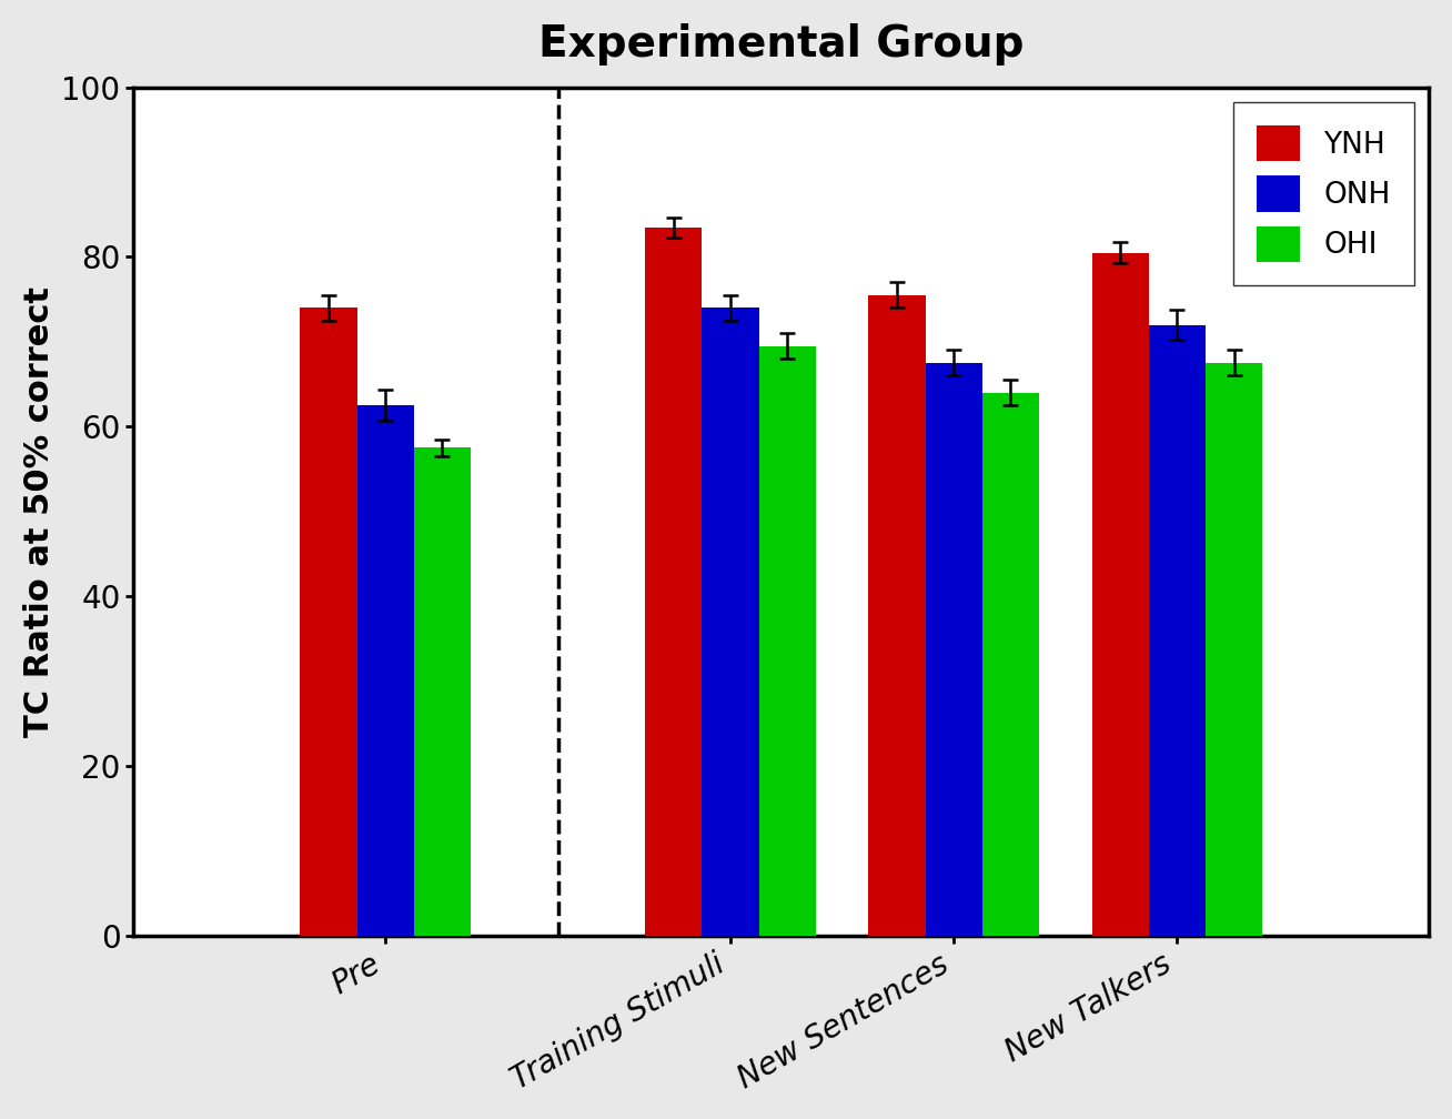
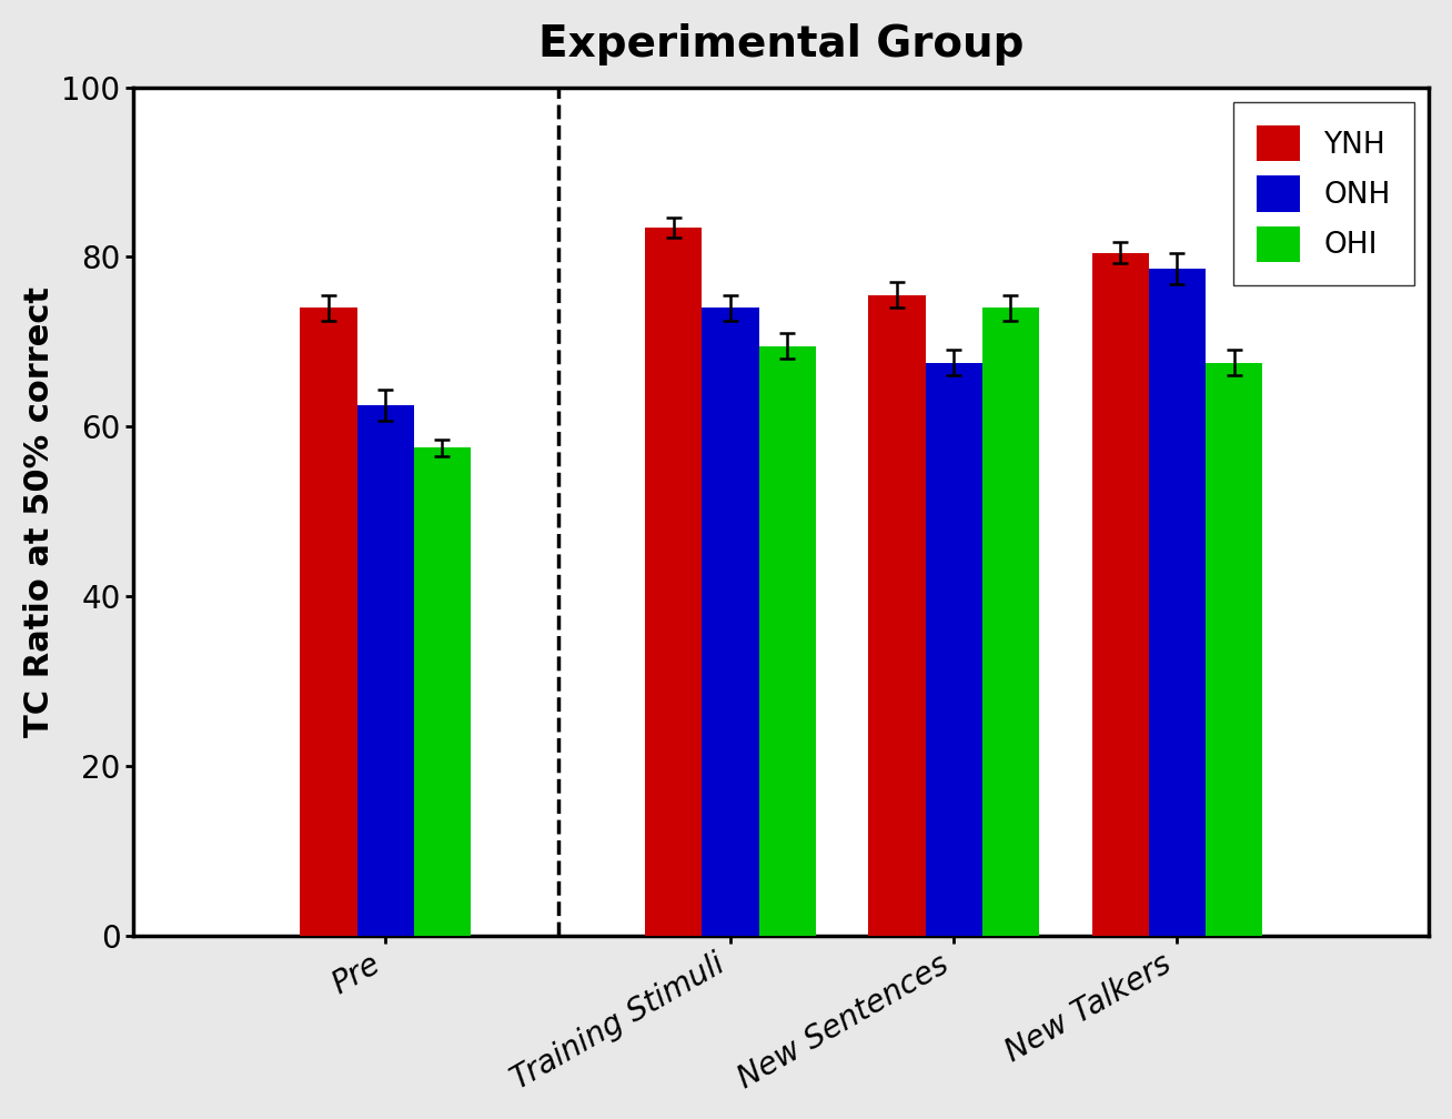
OHI/New Sentences: 64.0 -> 74.0
ONH/New Talkers: 72.0 -> 78.6
